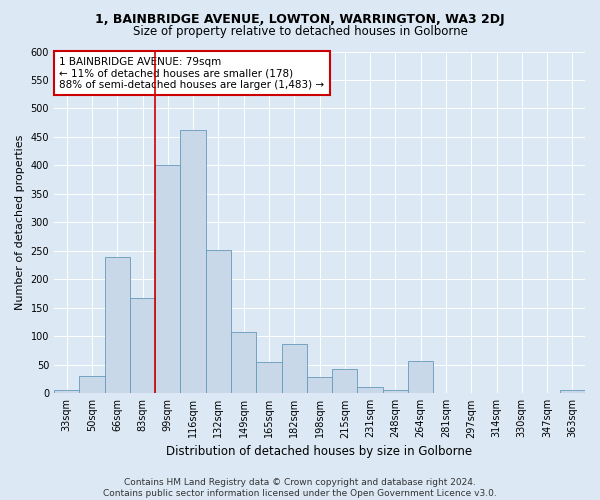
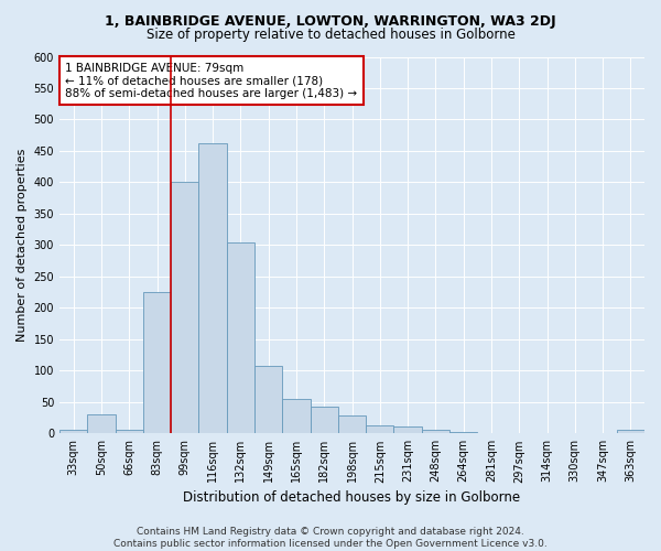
66sqm: 240 -> 5
83sqm: 168 -> 225
132sqm: 252 -> 305
182sqm: 86 -> 42
215sqm: 42 -> 13
264sqm: 56 -> 3
